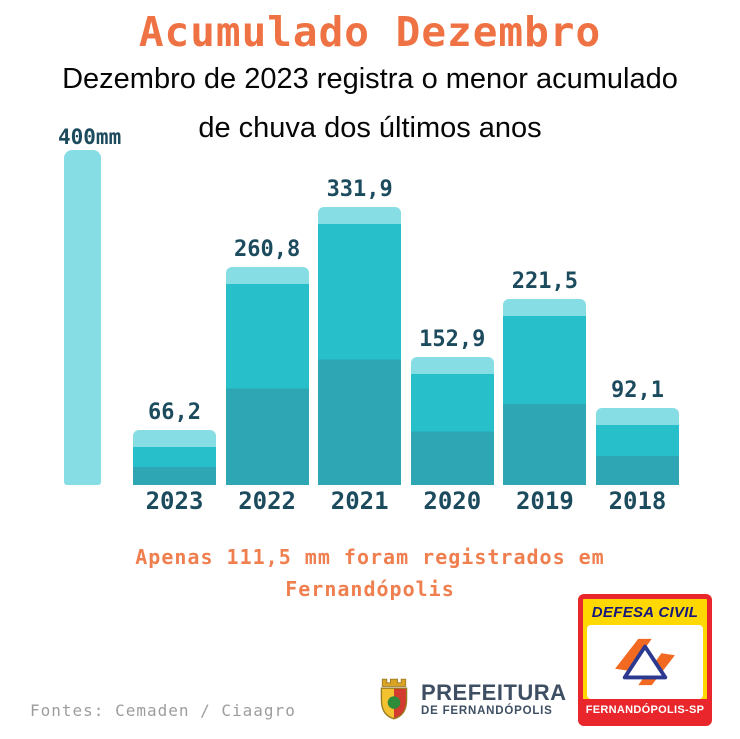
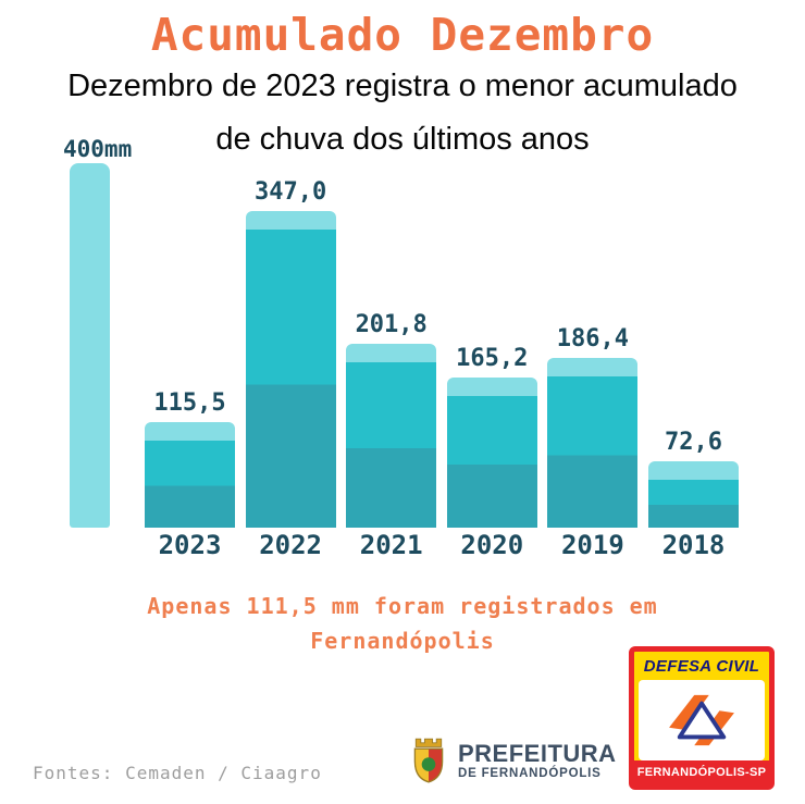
2023: 66,2 -> 115,5
2022: 260,8 -> 347,0
2021: 331,9 -> 201,8
2020: 152,9 -> 165,2
2019: 221,5 -> 186,4
2018: 92,1 -> 72,6
